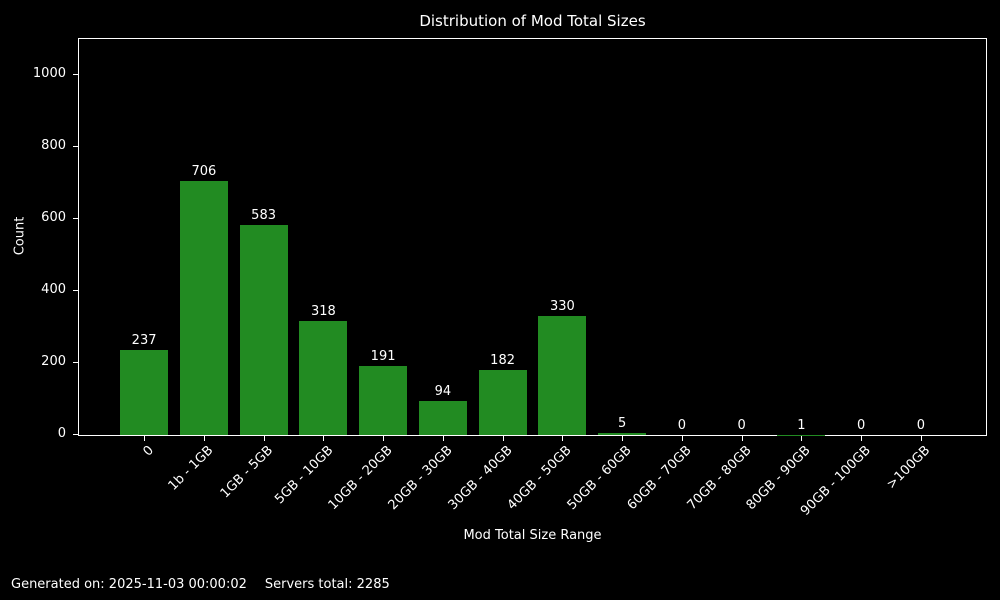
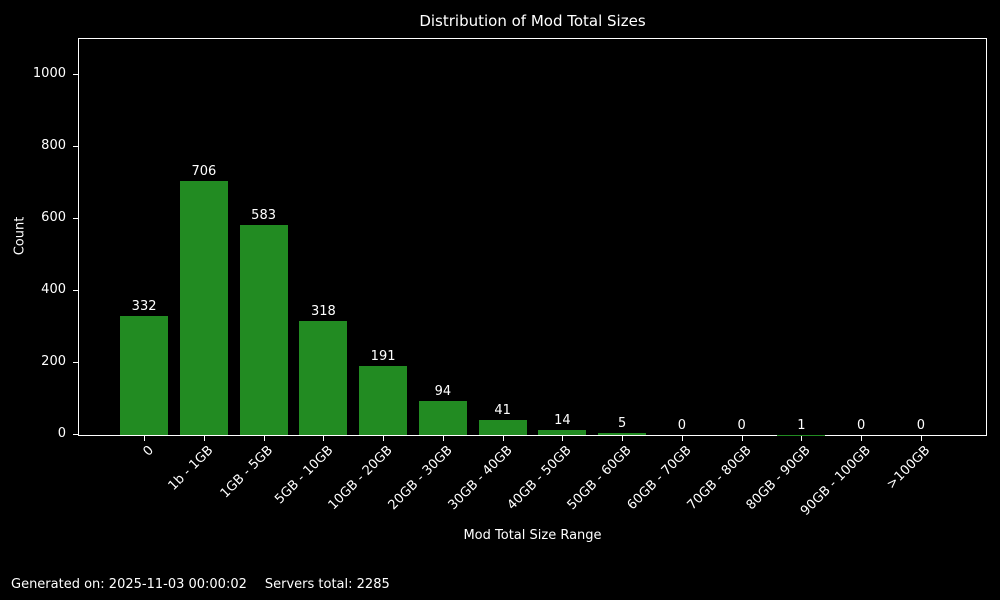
0: 237 -> 332
30GB - 40GB: 182 -> 41
40GB - 50GB: 330 -> 14
